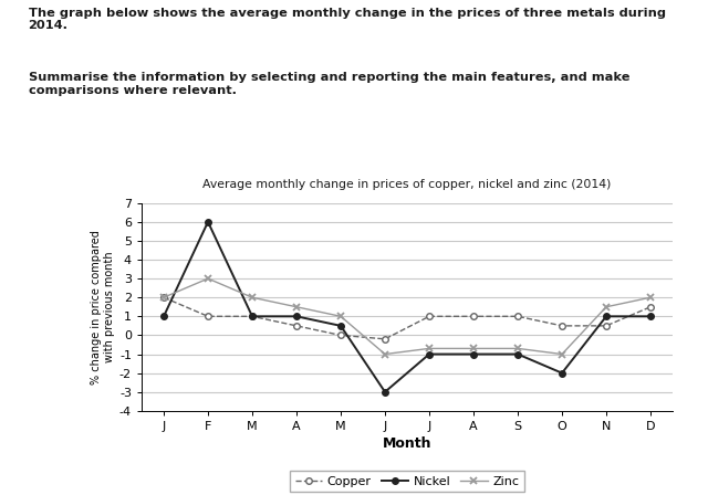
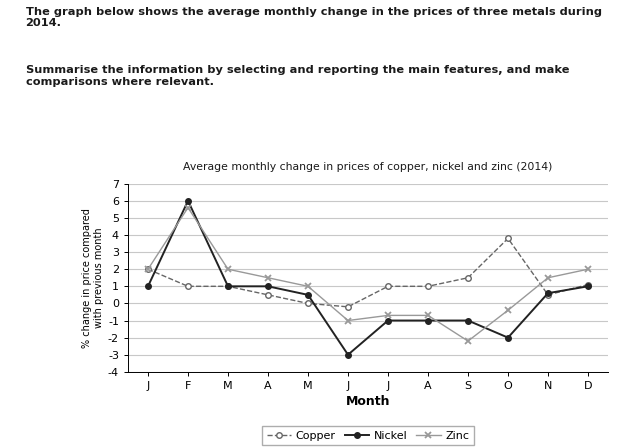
Zinc/F: 3.0 -> 5.6
Copper/S: 1.0 -> 1.5
Zinc/S: -0.7 -> -2.2
Copper/O: 0.5 -> 3.8
Zinc/O: -1.0 -> -0.4
Nickel/N: 1.0 -> 0.6
Copper/D: 1.5 -> 1.1
